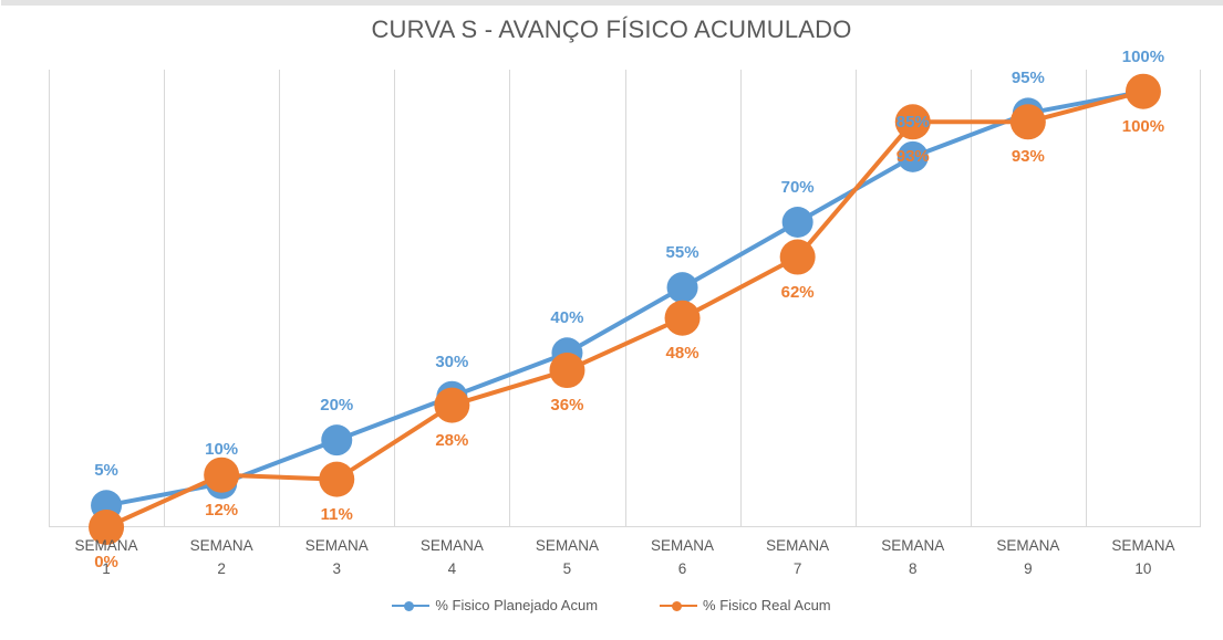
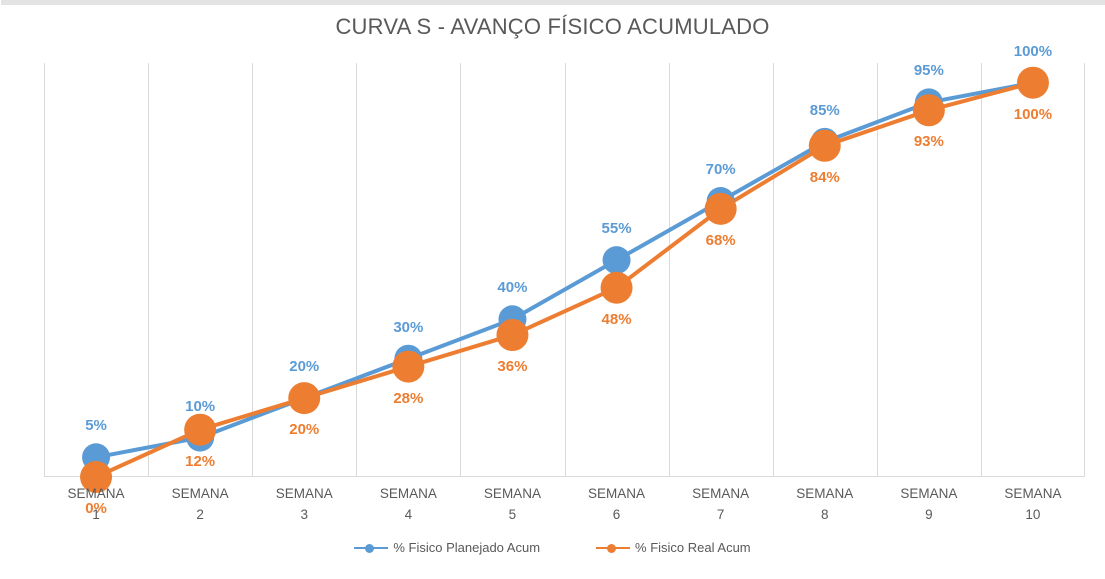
% Fisico Real Acum/SEMANA 3: 11% -> 20%
% Fisico Real Acum/SEMANA 7: 62% -> 68%
% Fisico Real Acum/SEMANA 8: 93% -> 84%
